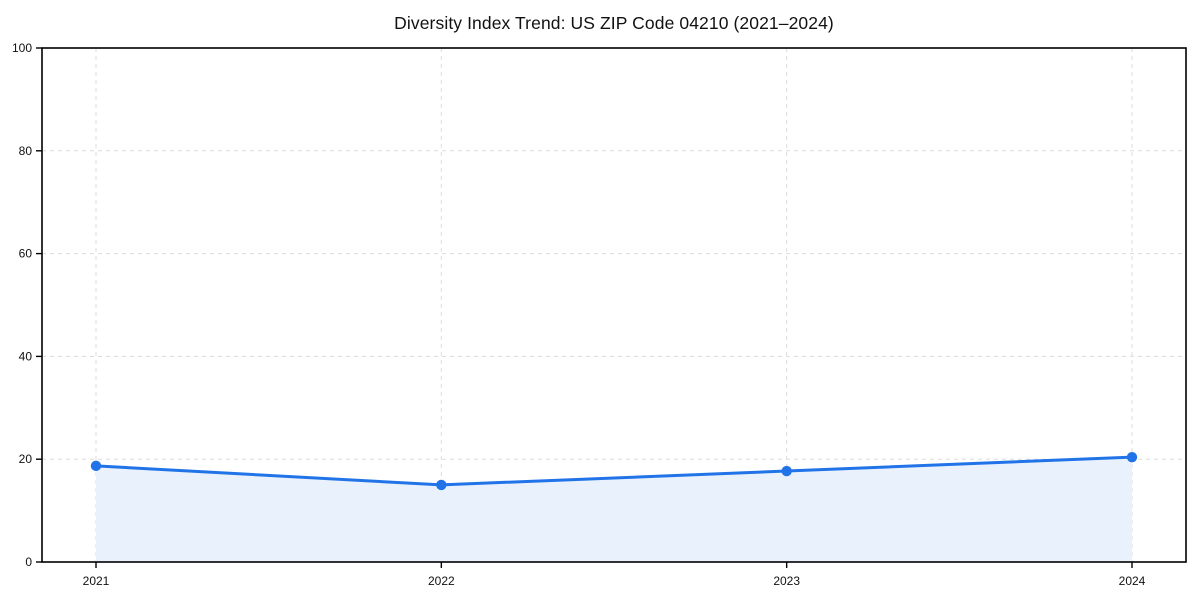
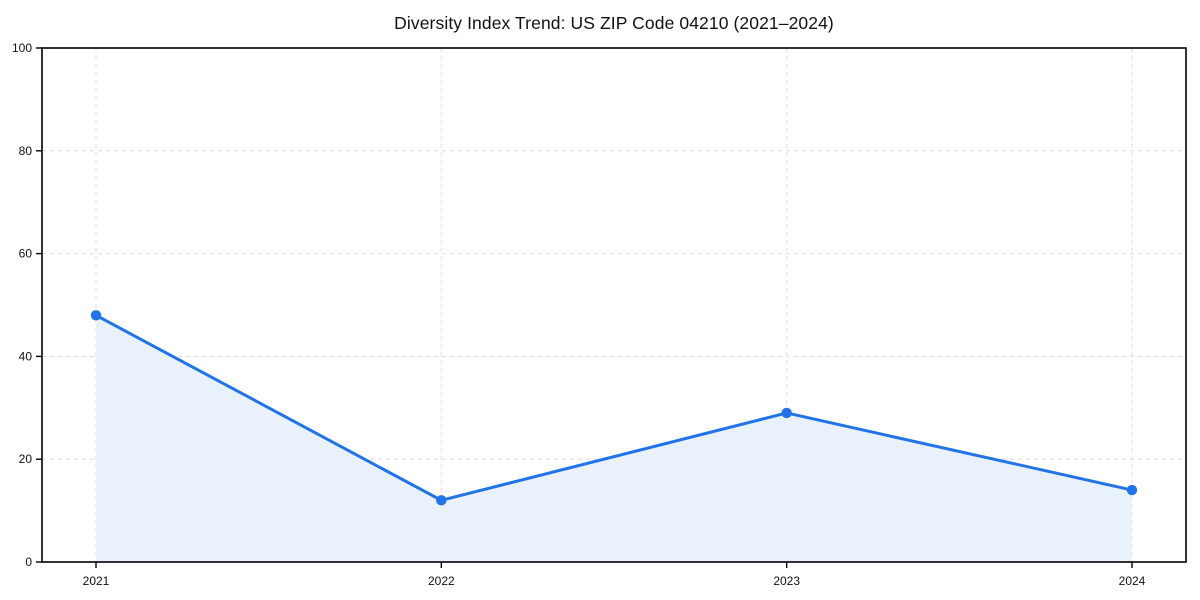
2021: 19 -> 48
2022: 15 -> 12
2023: 18 -> 29
2024: 20 -> 14
